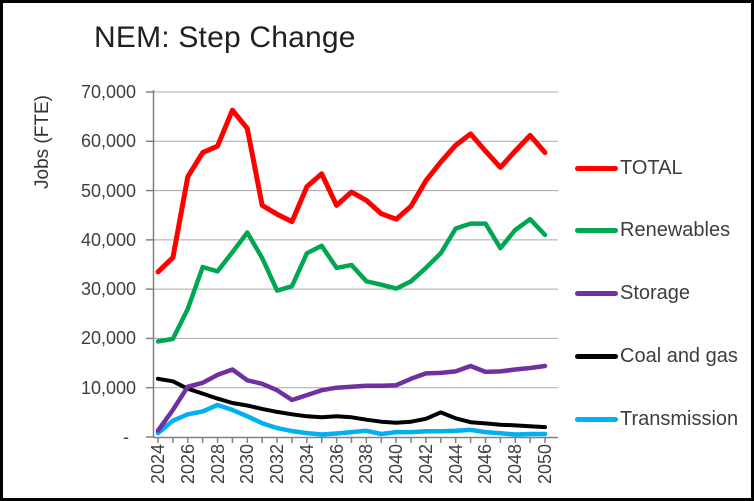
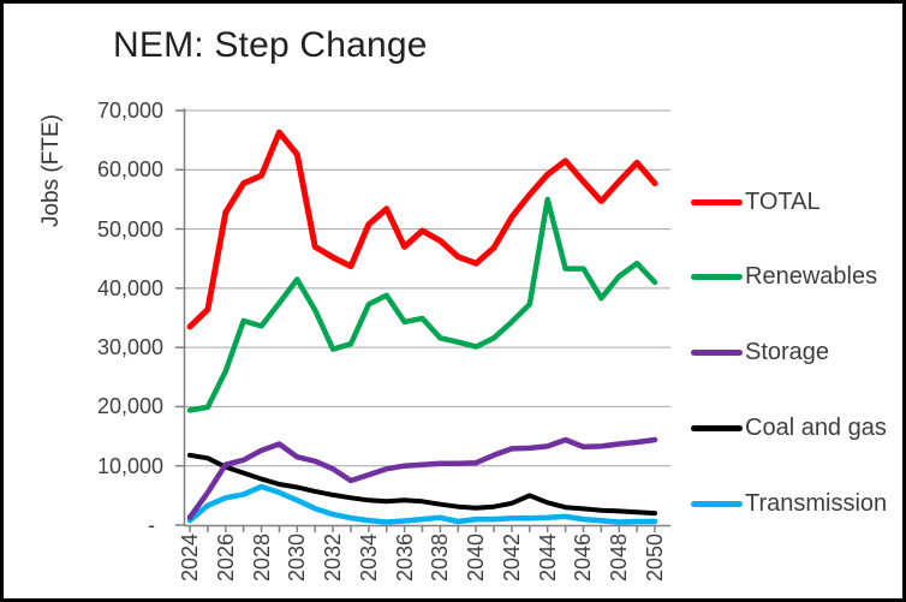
Renewables/2044: 42000 -> 55000
